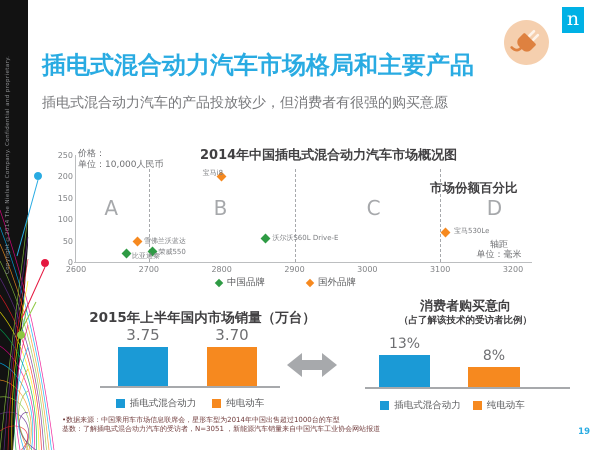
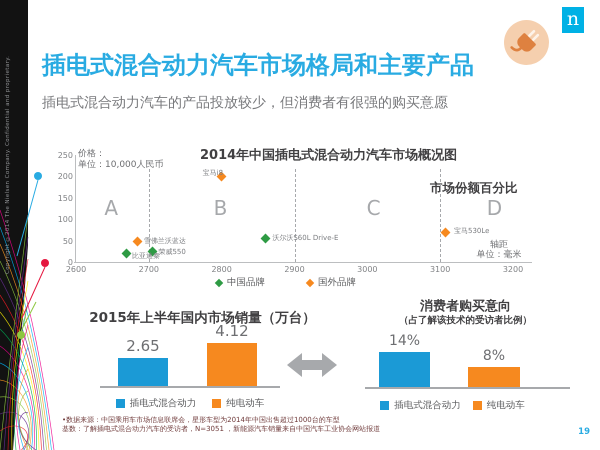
2015年上半年国内市场销量（万台）/插电式混合动力: 3.75 -> 2.65
2015年上半年国内市场销量（万台）/纯电动车: 3.70 -> 4.12
消费者购买意向/插电式混合动力: 13% -> 14%
